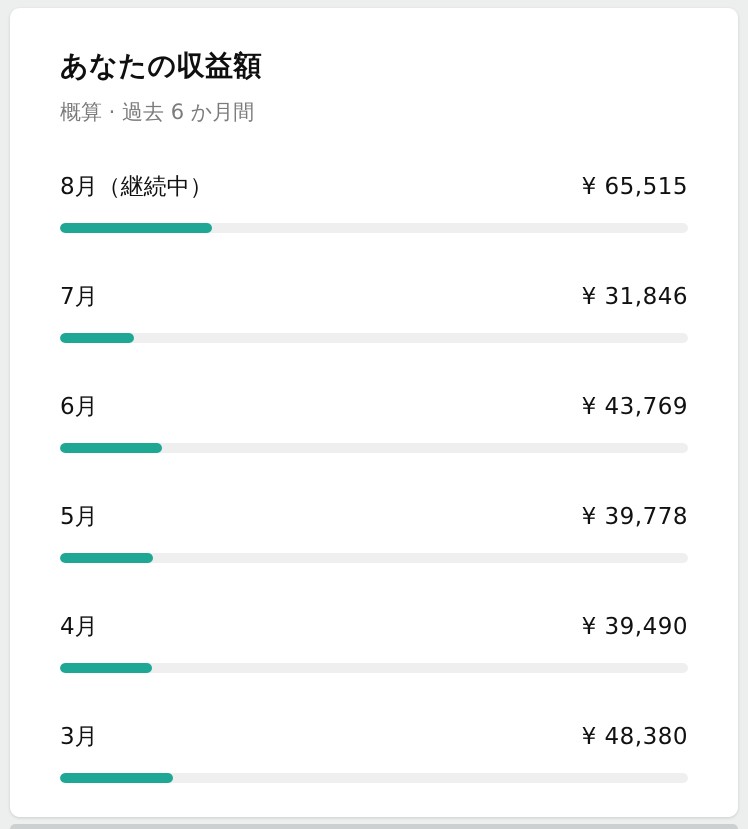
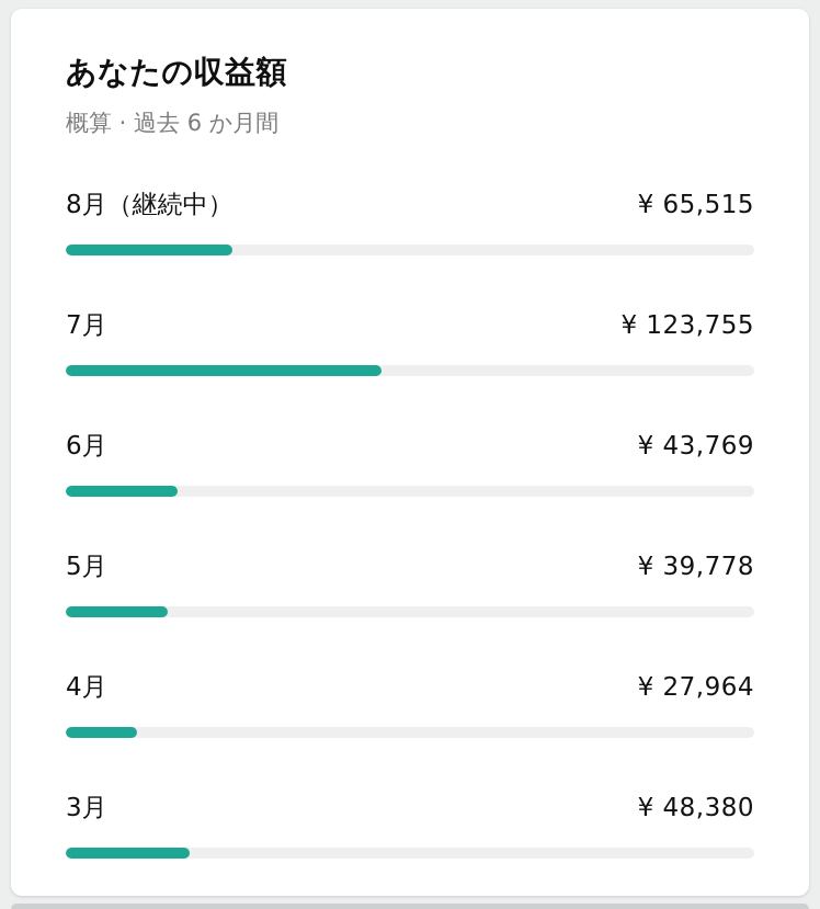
7月: 31,846 -> 123,755
4月: 39,490 -> 27,964
